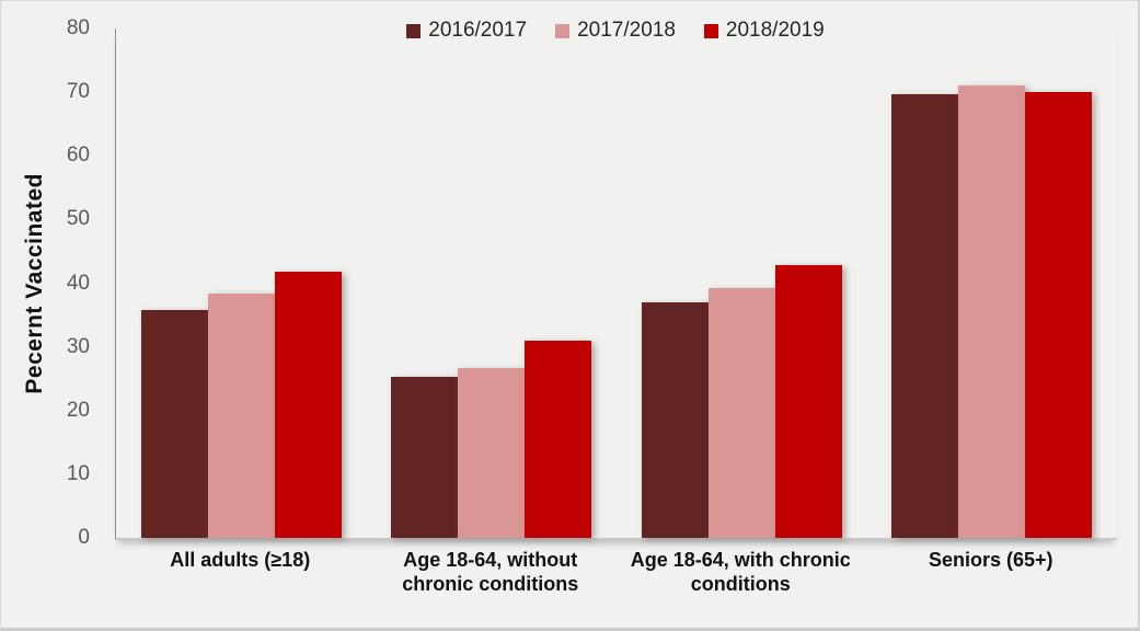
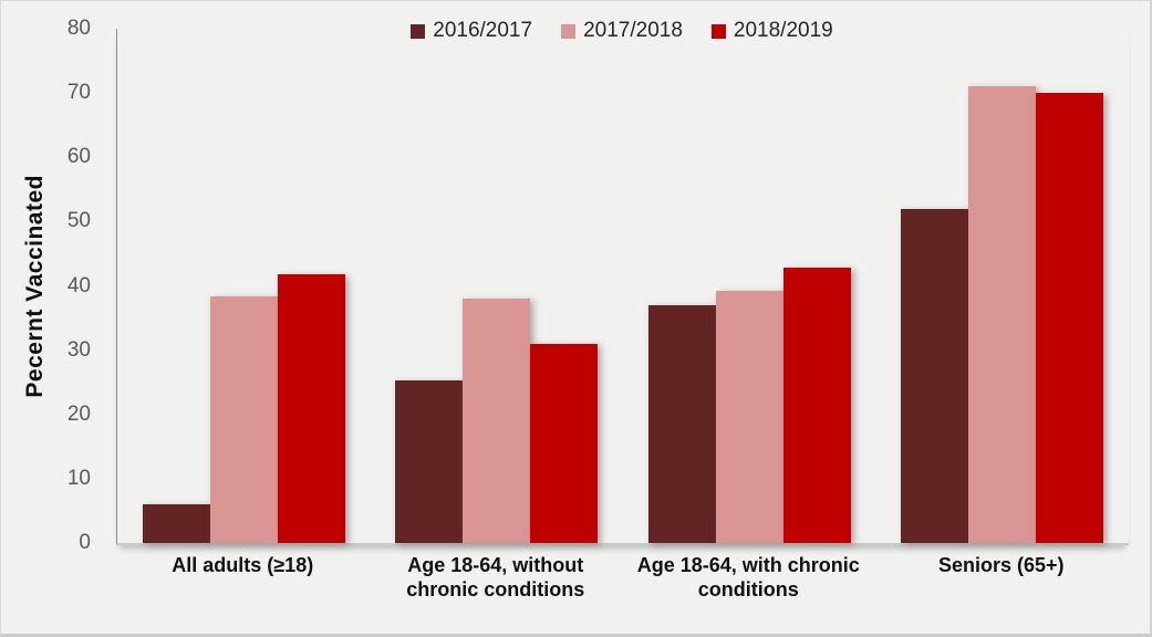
2016/2017/All adults (≥18): 36 -> 6
2017/2018/Age 18-64, without chronic conditions: 27 -> 38
2016/2017/Seniors (65+): 70 -> 52
